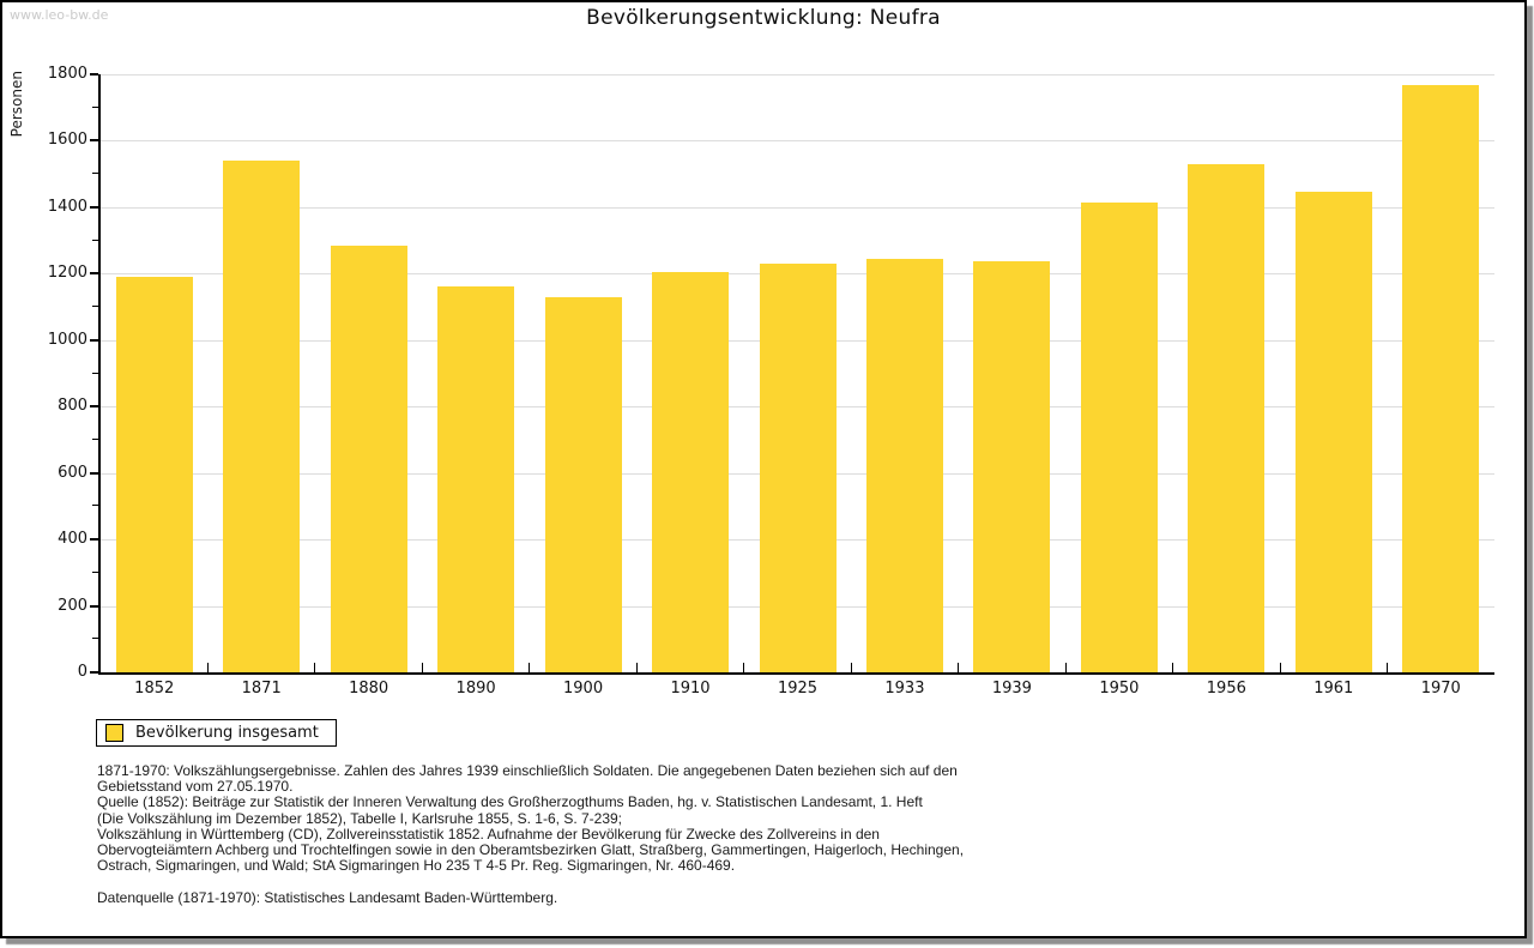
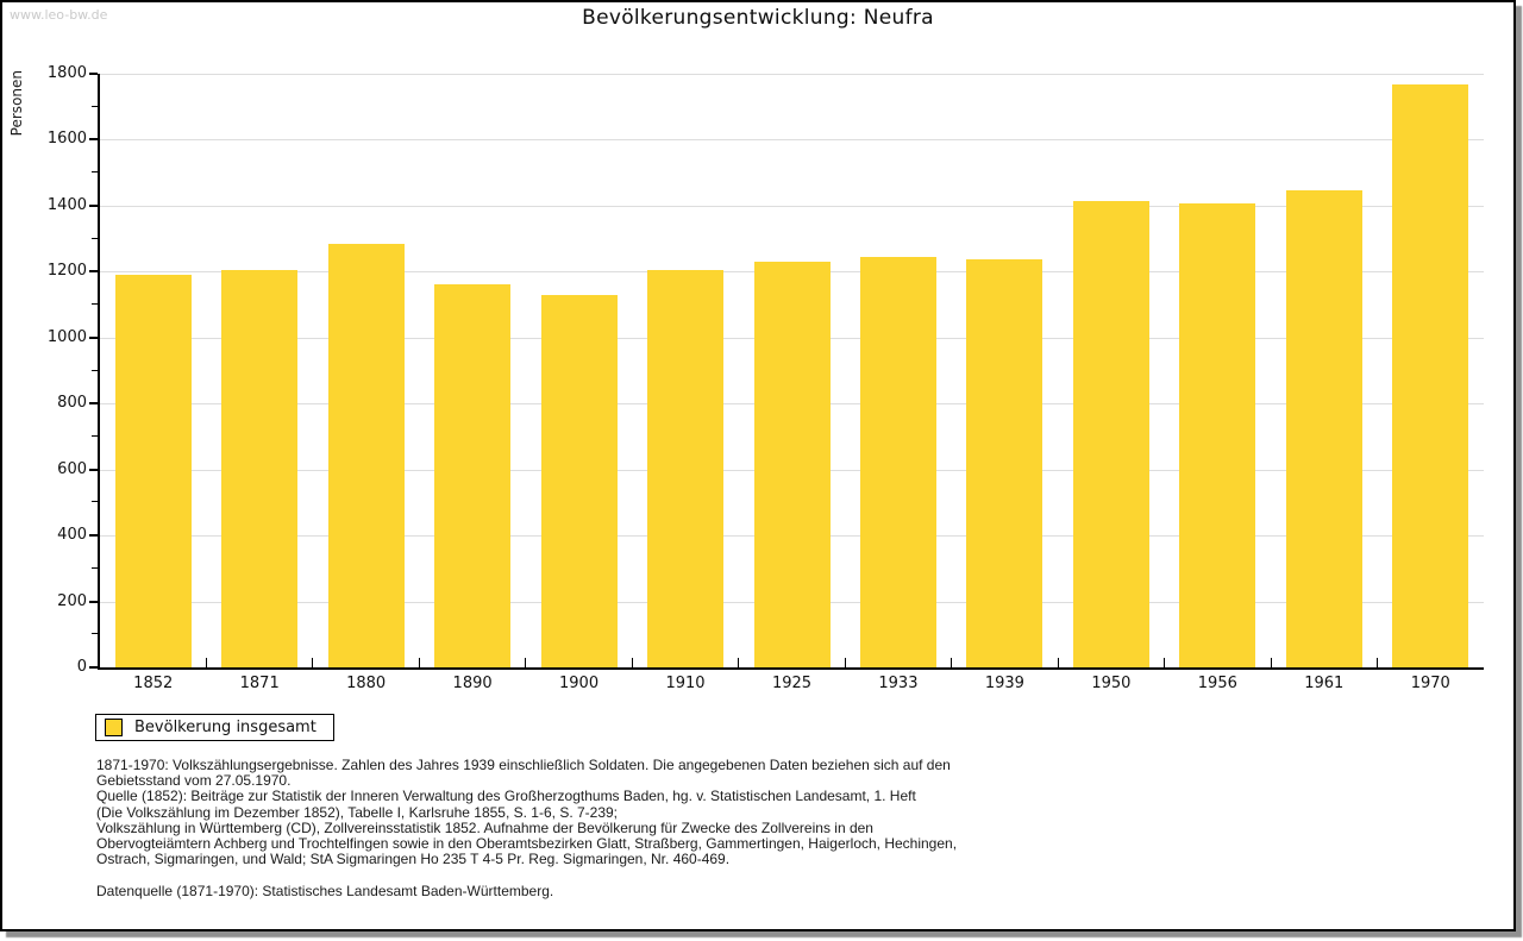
1871: 1540 -> 1200
1956: 1530 -> 1410
